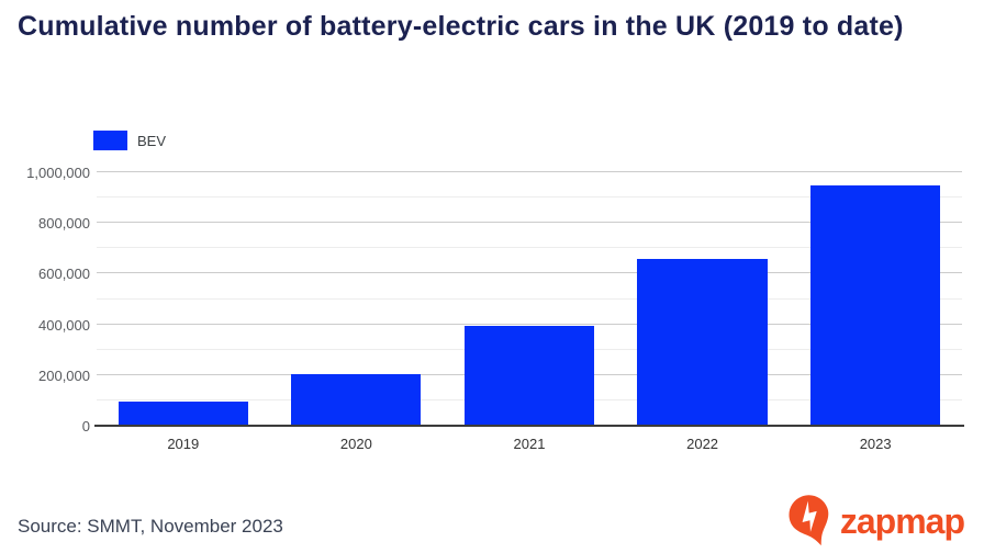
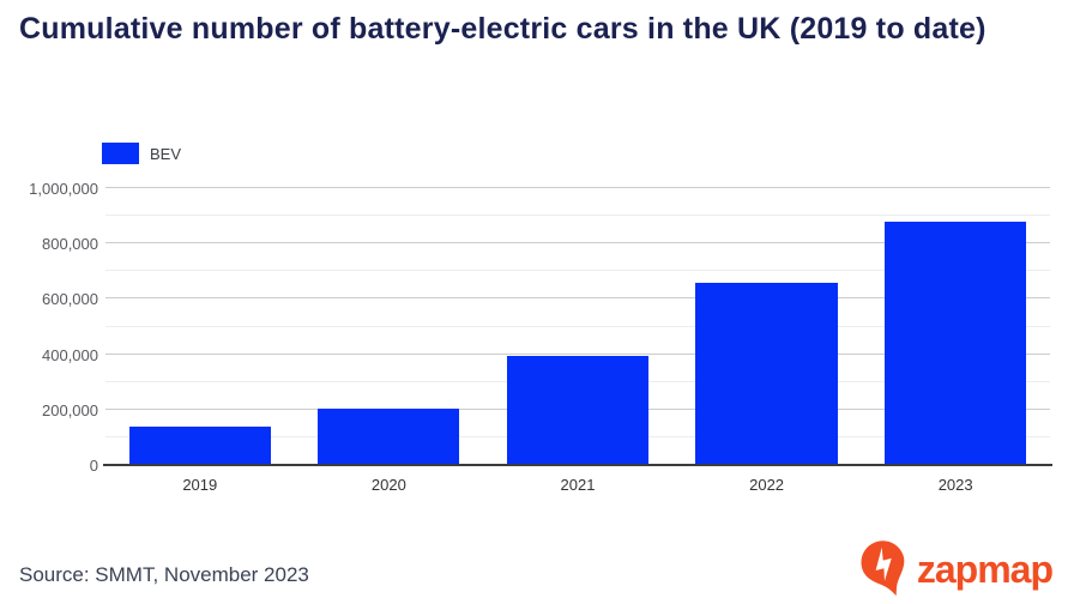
2019: 100000 -> 140000
2023: 950000 -> 880000
